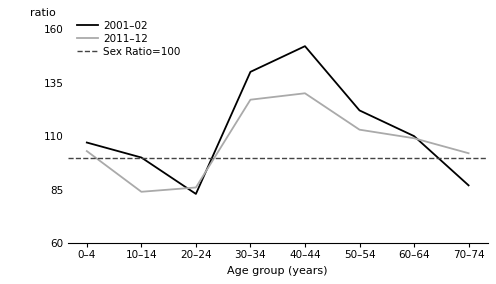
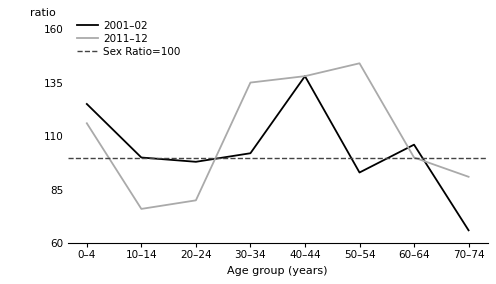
2001–02/0–4: 107 -> 125
2011–12/0–4: 103 -> 116
2011–12/10–14: 84 -> 76
2001–02/20–24: 83 -> 98
2011–12/20–24: 86 -> 80
2001–02/30–34: 140 -> 102
2011–12/30–34: 127 -> 135
2001–02/40–44: 152 -> 138
2011–12/40–44: 130 -> 138
2001–02/50–54: 122 -> 93
2011–12/50–54: 113 -> 144
2001–02/60–64: 110 -> 106
2011–12/60–64: 109 -> 100
2001–02/70–74: 87 -> 66
2011–12/70–74: 102 -> 91
